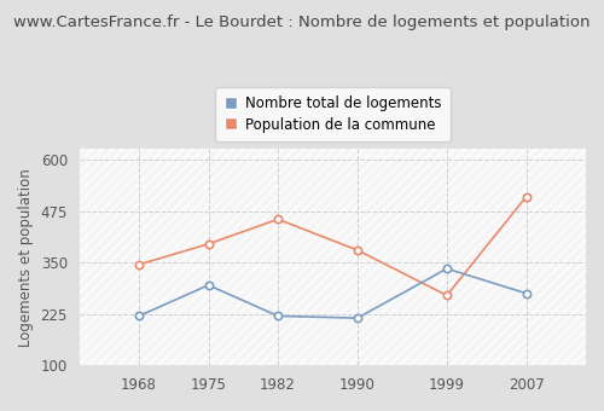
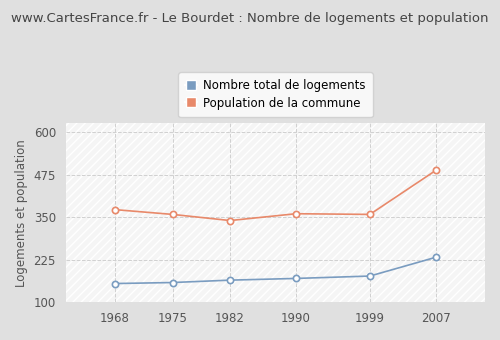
Nombre total de logements/1968: 220 -> 155
Population de la commune/1968: 345 -> 372
Nombre total de logements/1975: 295 -> 158
Population de la commune/1975: 395 -> 358
Nombre total de logements/1982: 220 -> 165
Population de la commune/1982: 455 -> 340
Nombre total de logements/1990: 215 -> 170
Population de la commune/1990: 380 -> 360
Nombre total de logements/1999: 335 -> 177
Population de la commune/1999: 270 -> 358
Nombre total de logements/2007: 275 -> 232
Population de la commune/2007: 510 -> 487
